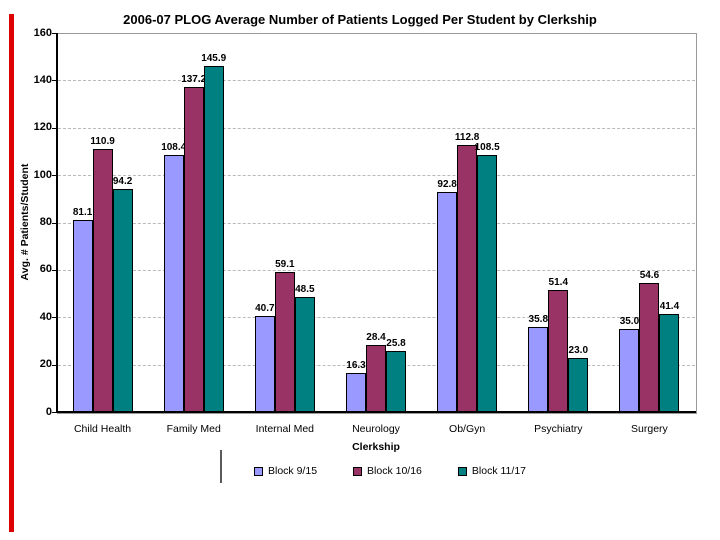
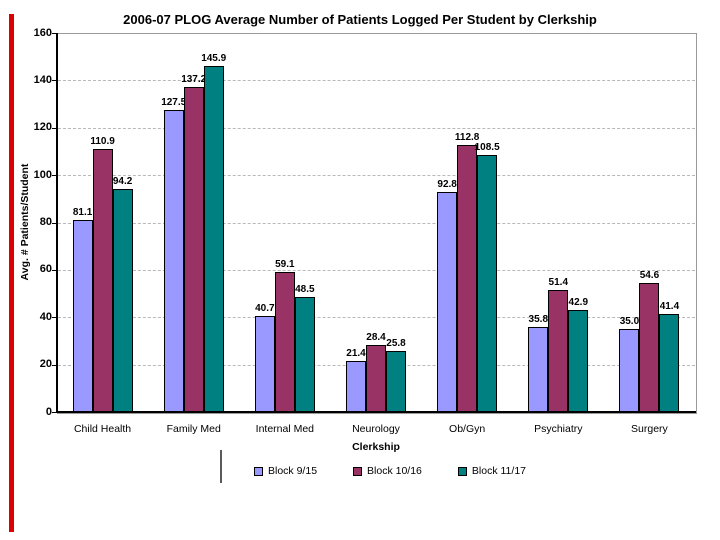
Block 9/15/Family Med: 108.4 -> 127.5
Block 9/15/Neurology: 16.3 -> 21.4
Block 11/17/Psychiatry: 23.0 -> 42.9
